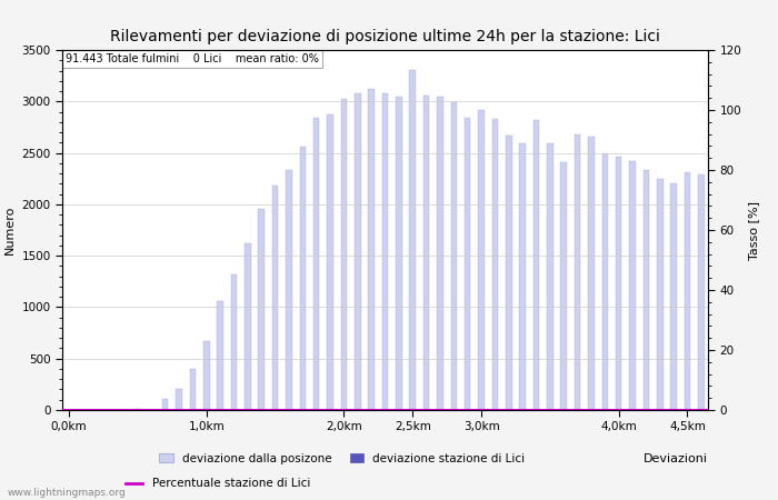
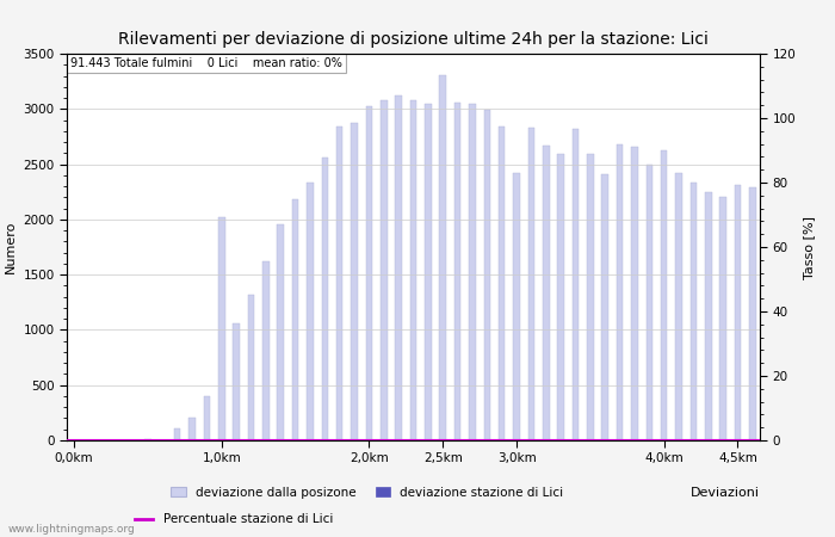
deviazione dalla posizone/1,0km: 670 -> 2020
deviazione dalla posizone/3,0km: 2920 -> 2420
deviazione dalla posizone/4,0km: 2460 -> 2620
